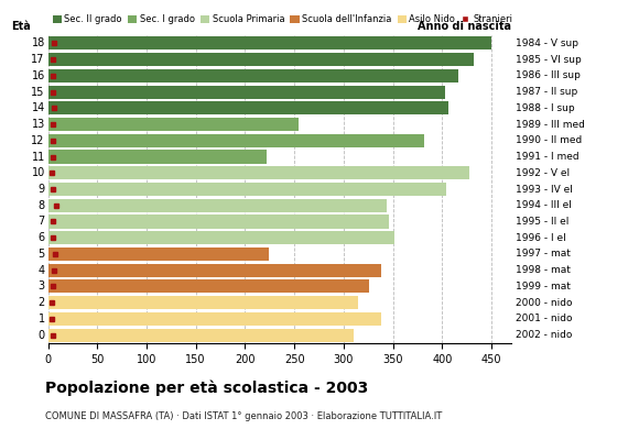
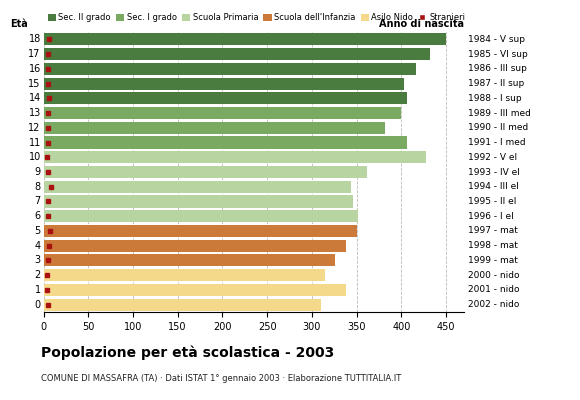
13: 254 -> 400
11: 222 -> 406
9: 404 -> 362
5: 224 -> 350
